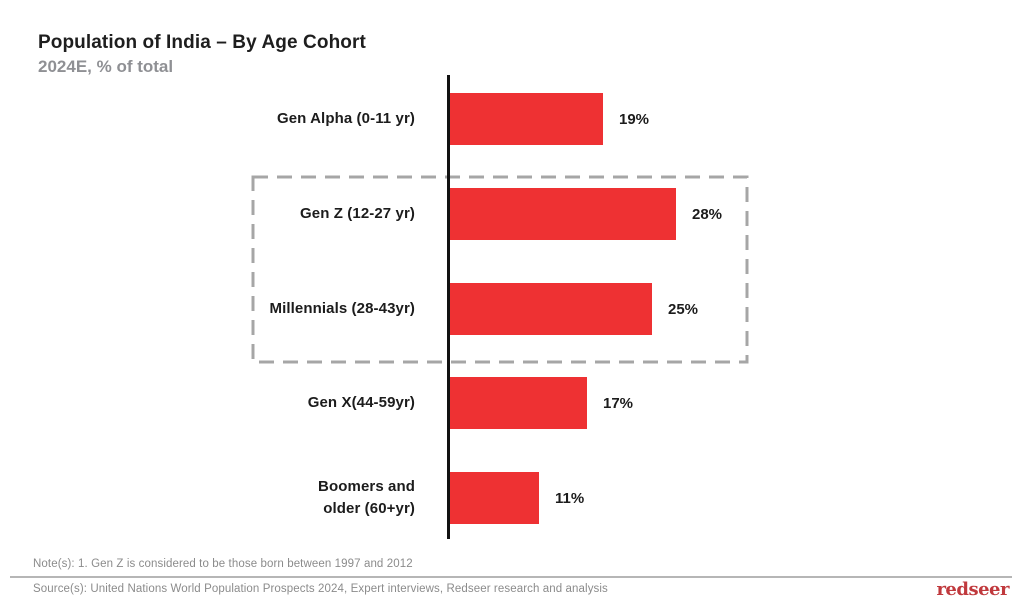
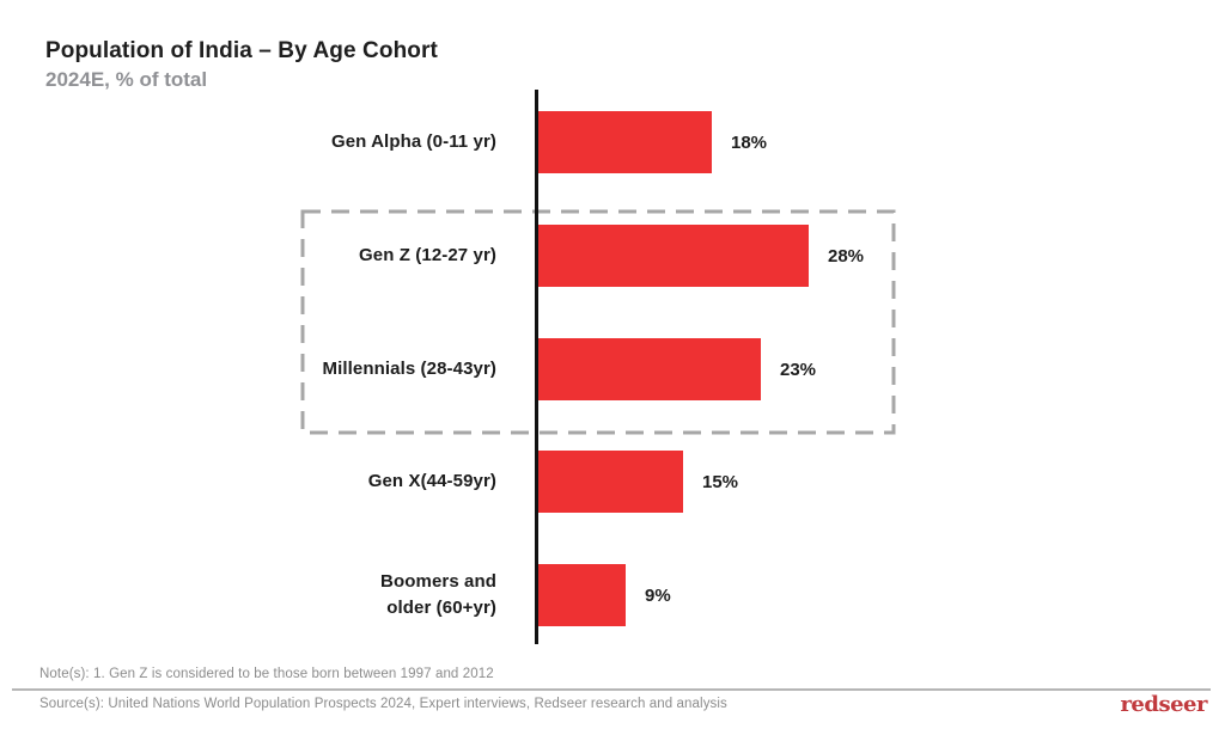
Gen Alpha (0-11 yr): 19% -> 18%
Millennials (28-43yr): 25% -> 23%
Gen X(44-59yr): 17% -> 15%
Boomers and older (60+yr): 11% -> 9%
